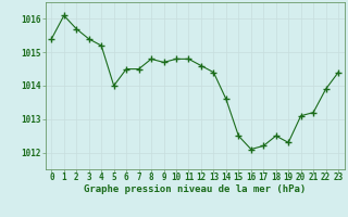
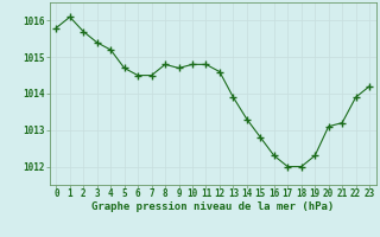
0: 1015.4 -> 1015.8
5: 1014.0 -> 1014.7
13: 1014.4 -> 1013.9
14: 1013.6 -> 1013.3
15: 1012.5 -> 1012.8
16: 1012.1 -> 1012.3
17: 1012.2 -> 1012.0
18: 1012.5 -> 1012.0
23: 1014.4 -> 1014.2
